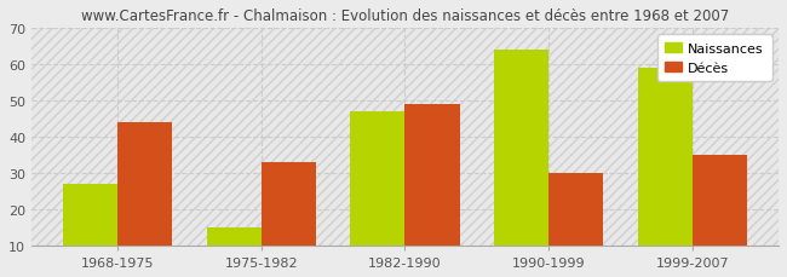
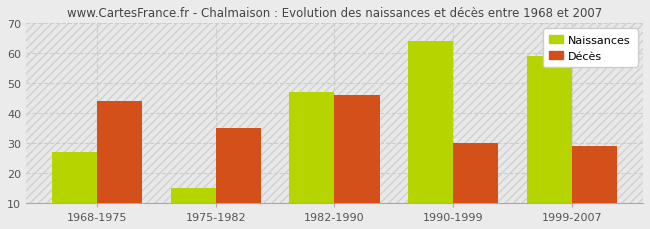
Décès/1975-1982: 33 -> 35
Décès/1982-1990: 49 -> 46
Décès/1999-2007: 35 -> 29
